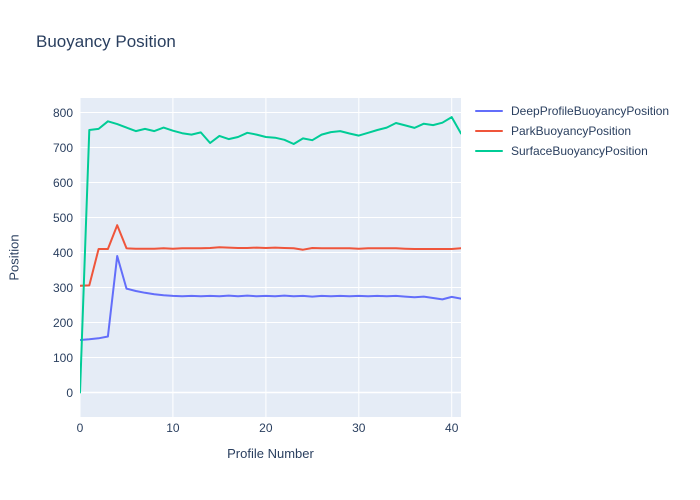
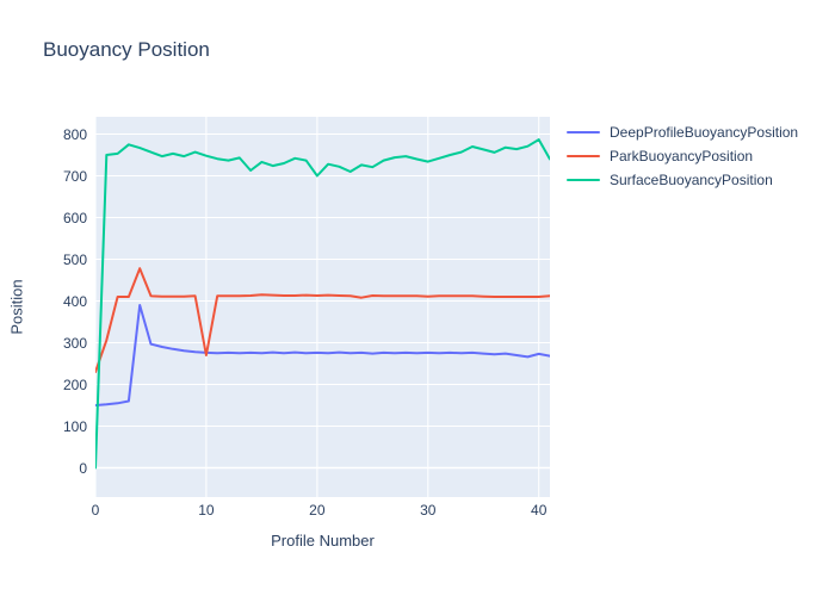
ParkBuoyancyPosition/0: 300 -> 230
ParkBuoyancyPosition/10: 410 -> 270
SurfaceBuoyancyPosition/20: 730 -> 700
